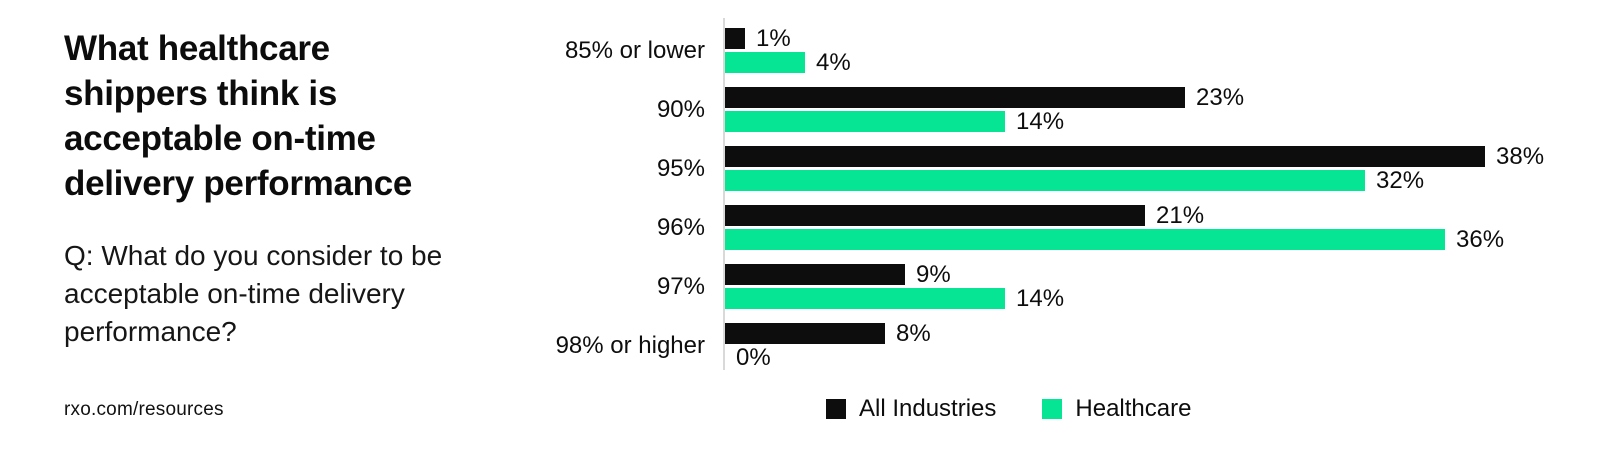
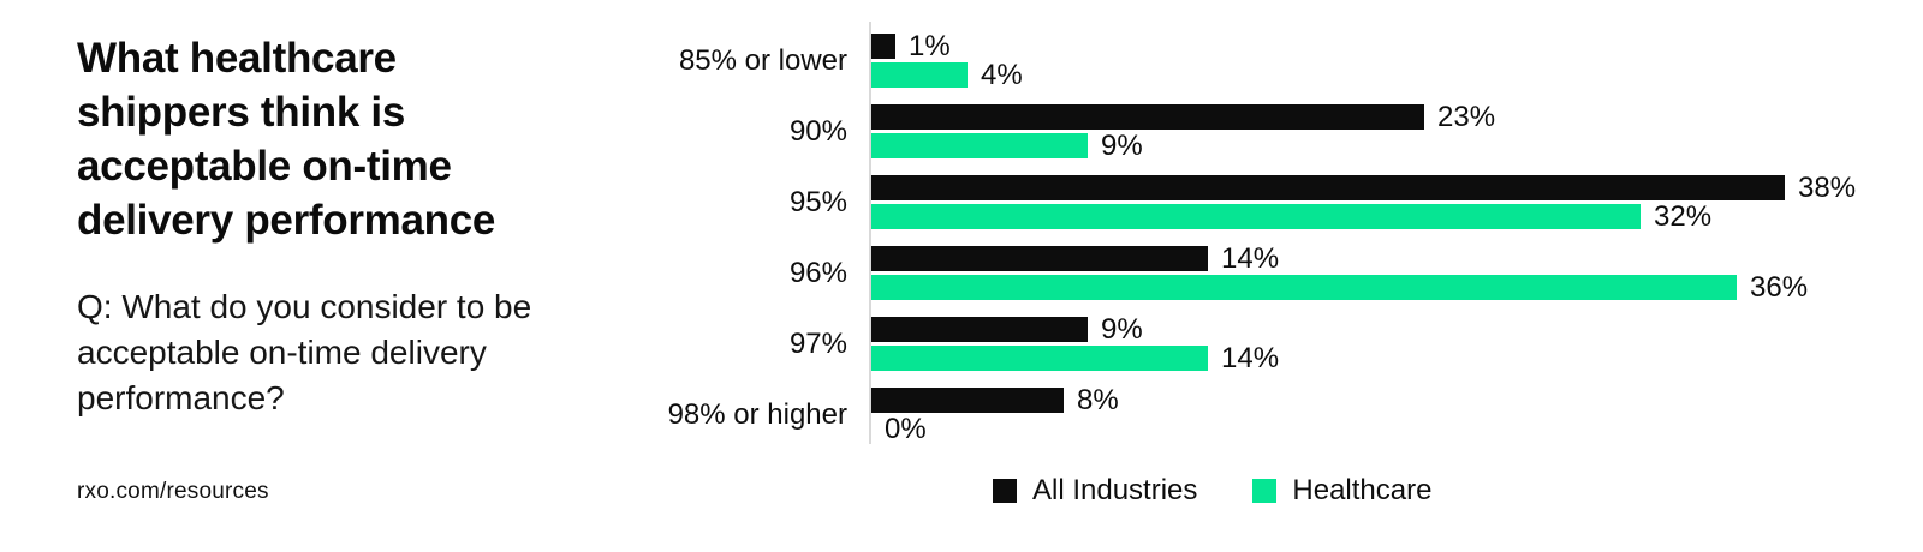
Healthcare/90%: 14% -> 9%
All Industries/96%: 21% -> 14%
